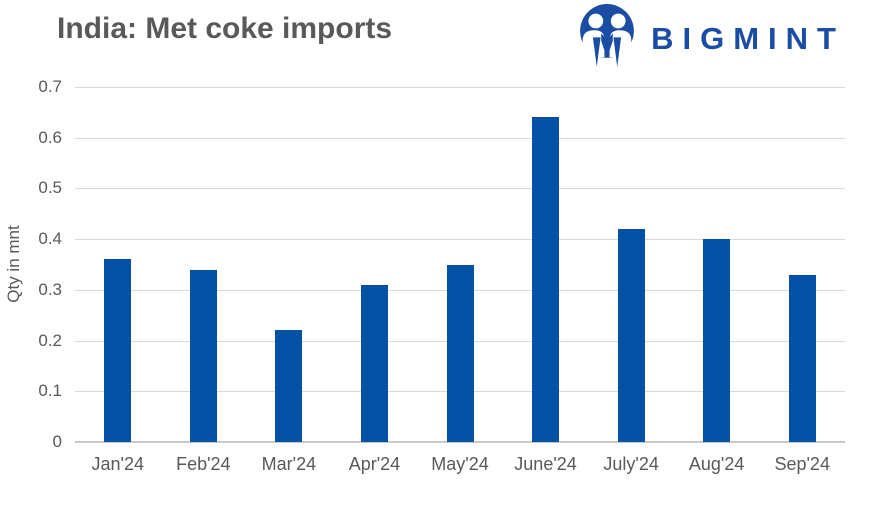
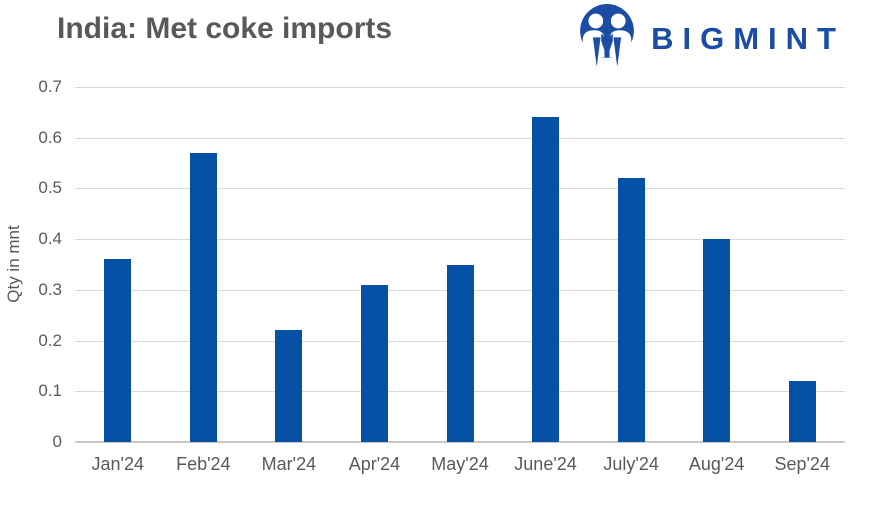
Feb'24: 0.34 -> 0.57
July'24: 0.42 -> 0.52
Sep'24: 0.33 -> 0.12
